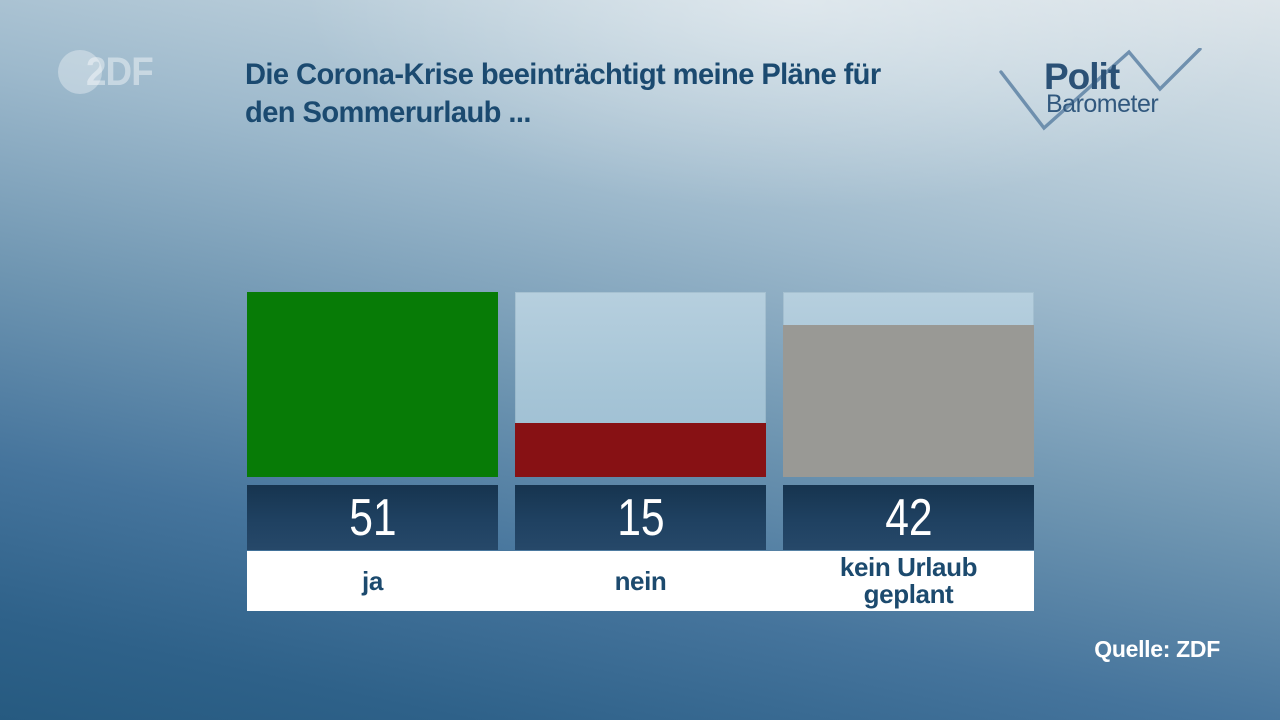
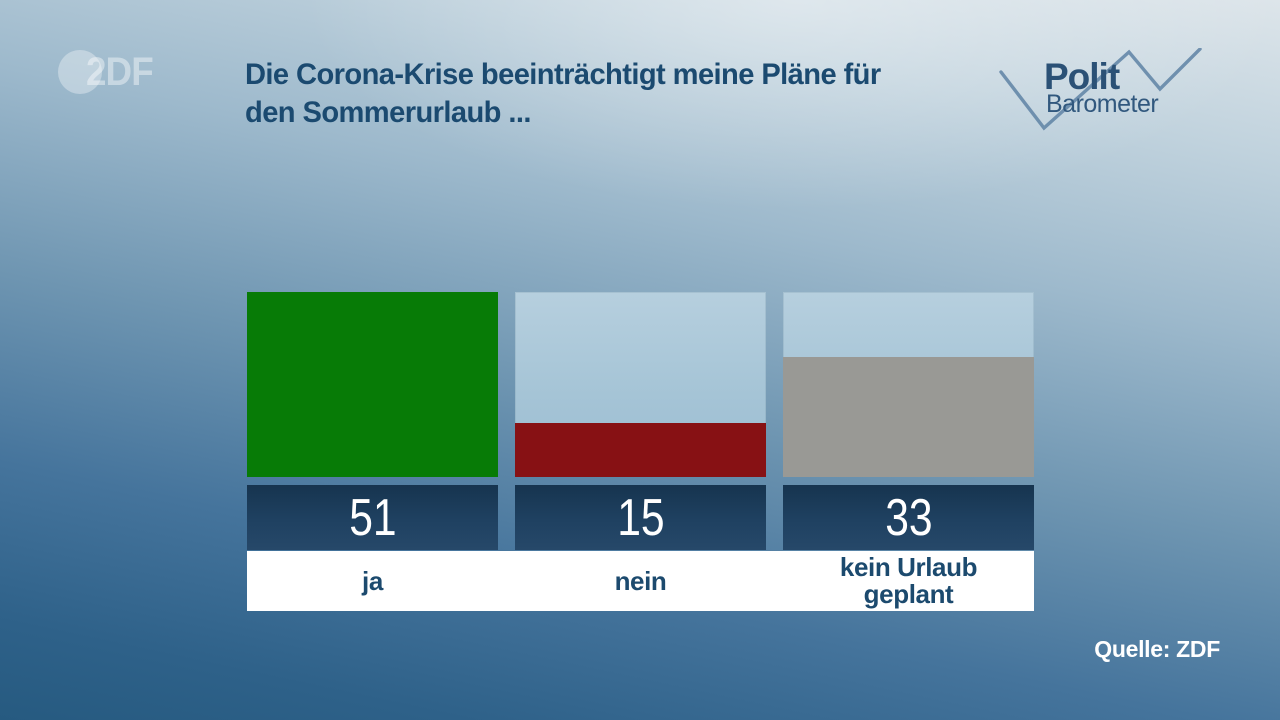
kein Urlaub geplant: 42 -> 33
